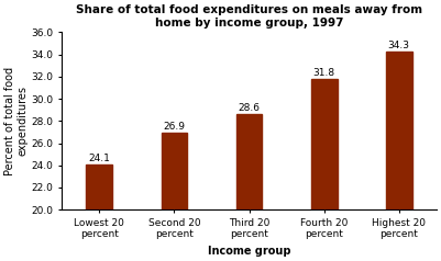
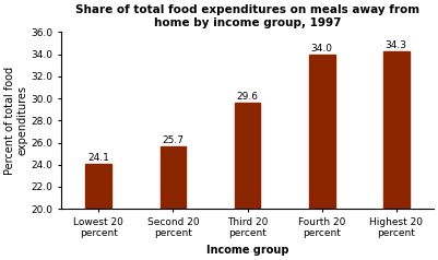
Second 20 percent: 26.9 -> 25.7
Third 20 percent: 28.6 -> 29.6
Fourth 20 percent: 31.8 -> 34.0
